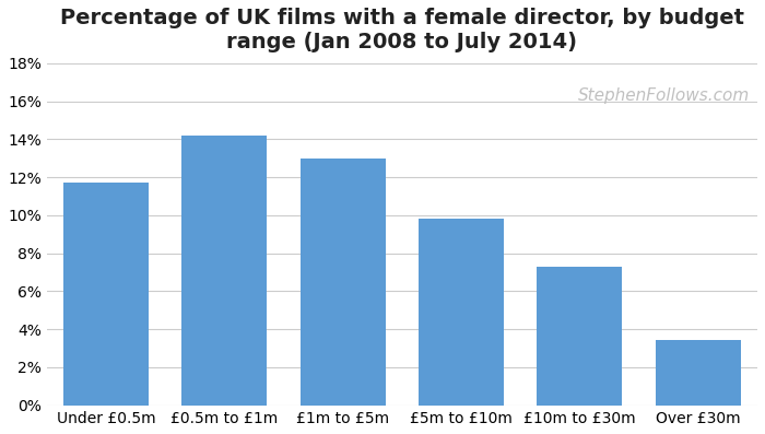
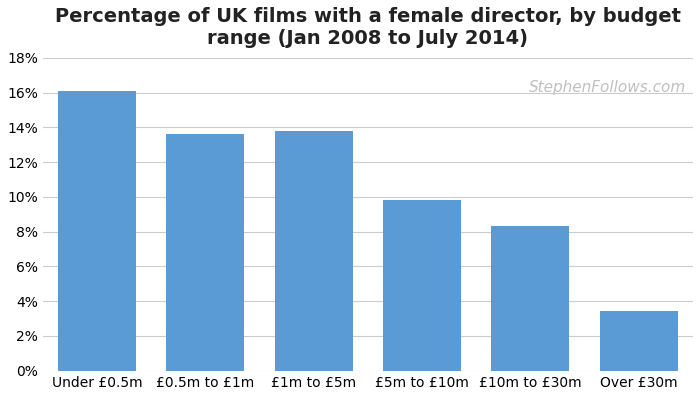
Under £0.5m: 11.7% -> 16.1%
£0.5m to £1m: 14.2% -> 13.6%
£1m to £5m: 13.0% -> 13.8%
£10m to £30m: 7.3% -> 8.3%
